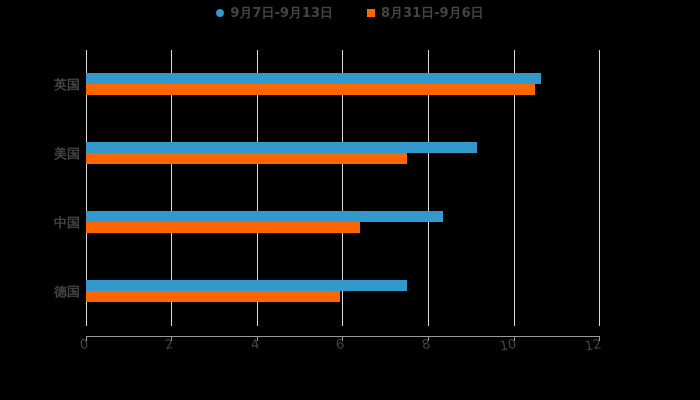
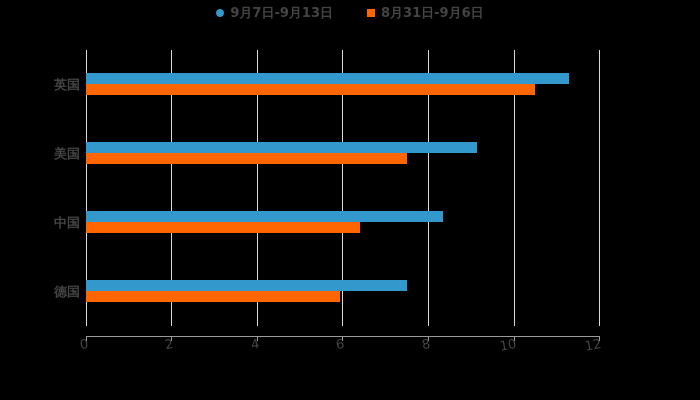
9月7日-9月13日/英国: 10.7 -> 11.3
